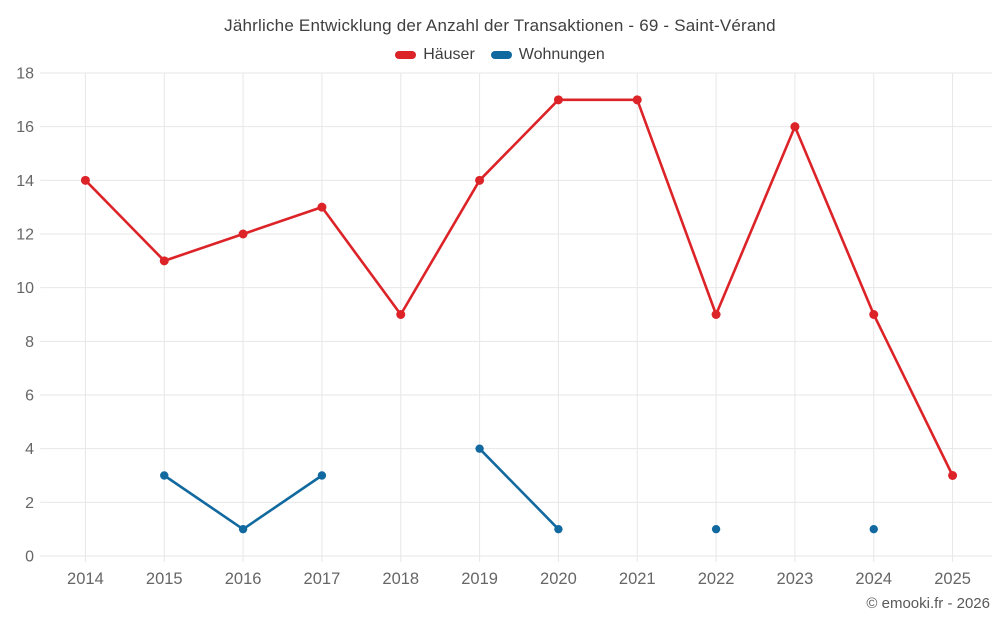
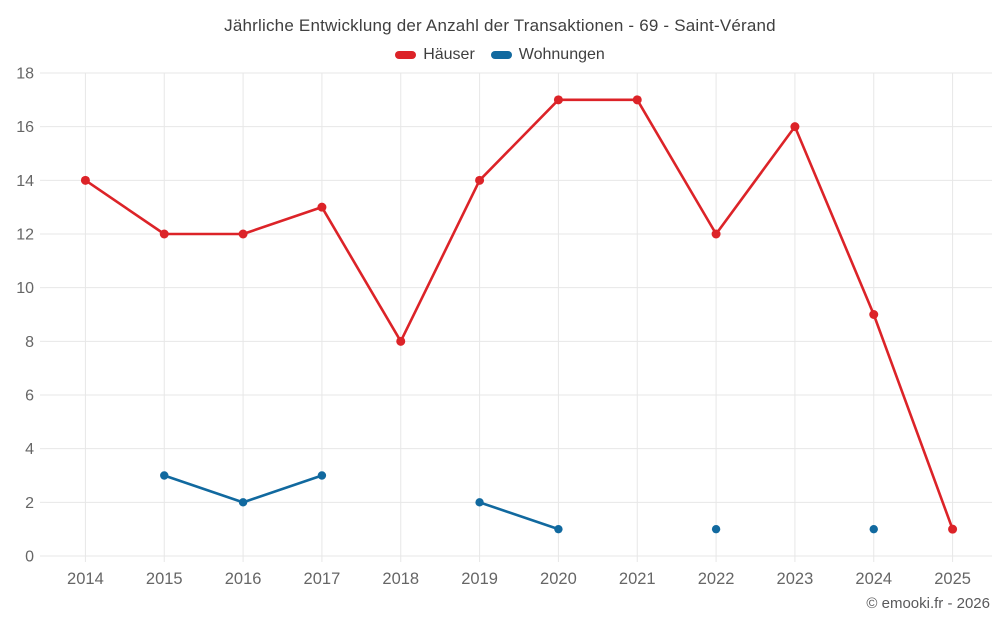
Häuser/2015: 11 -> 12
Wohnungen/2016: 1 -> 2
Häuser/2018: 9 -> 8
Wohnungen/2019: 4 -> 2
Häuser/2022: 9 -> 12
Häuser/2025: 3 -> 1
